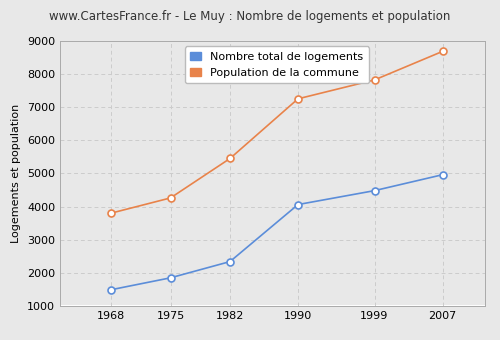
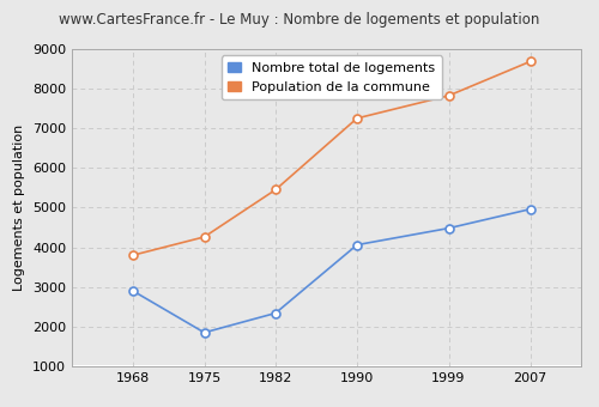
Nombre total de logements/1968: 1490 -> 2900
